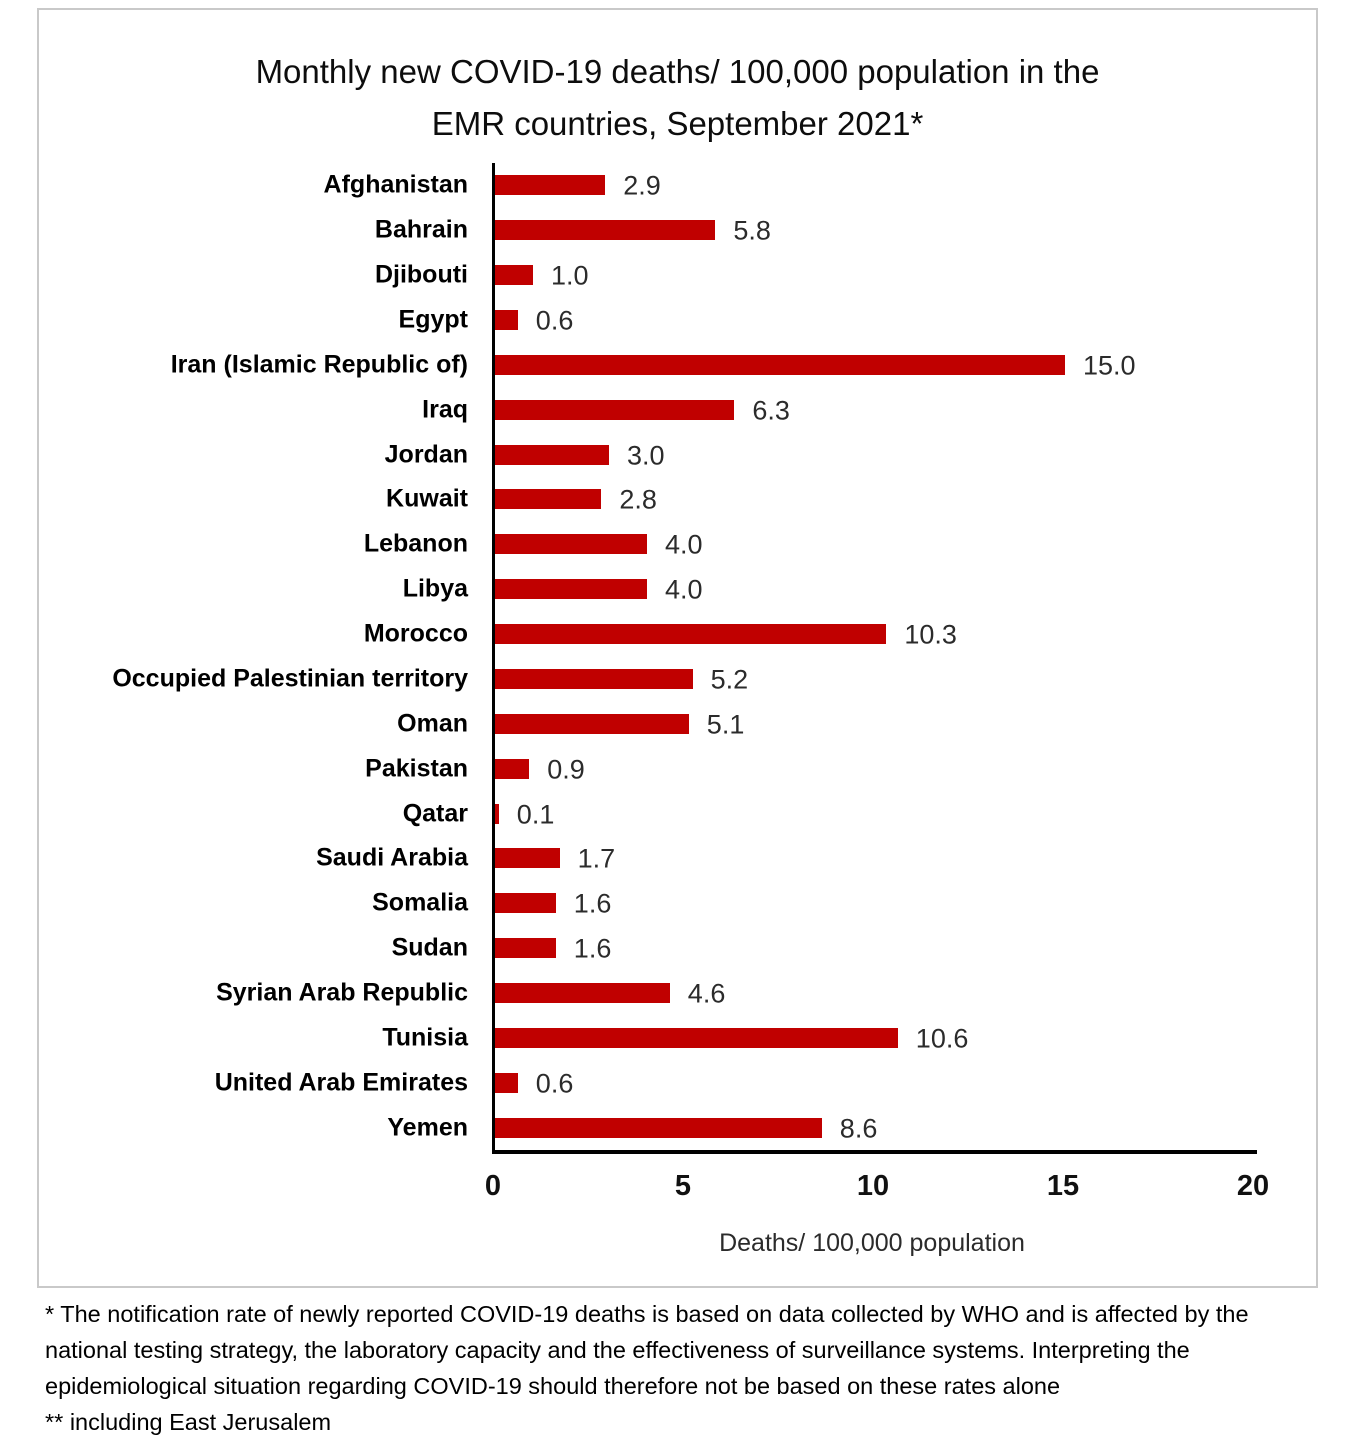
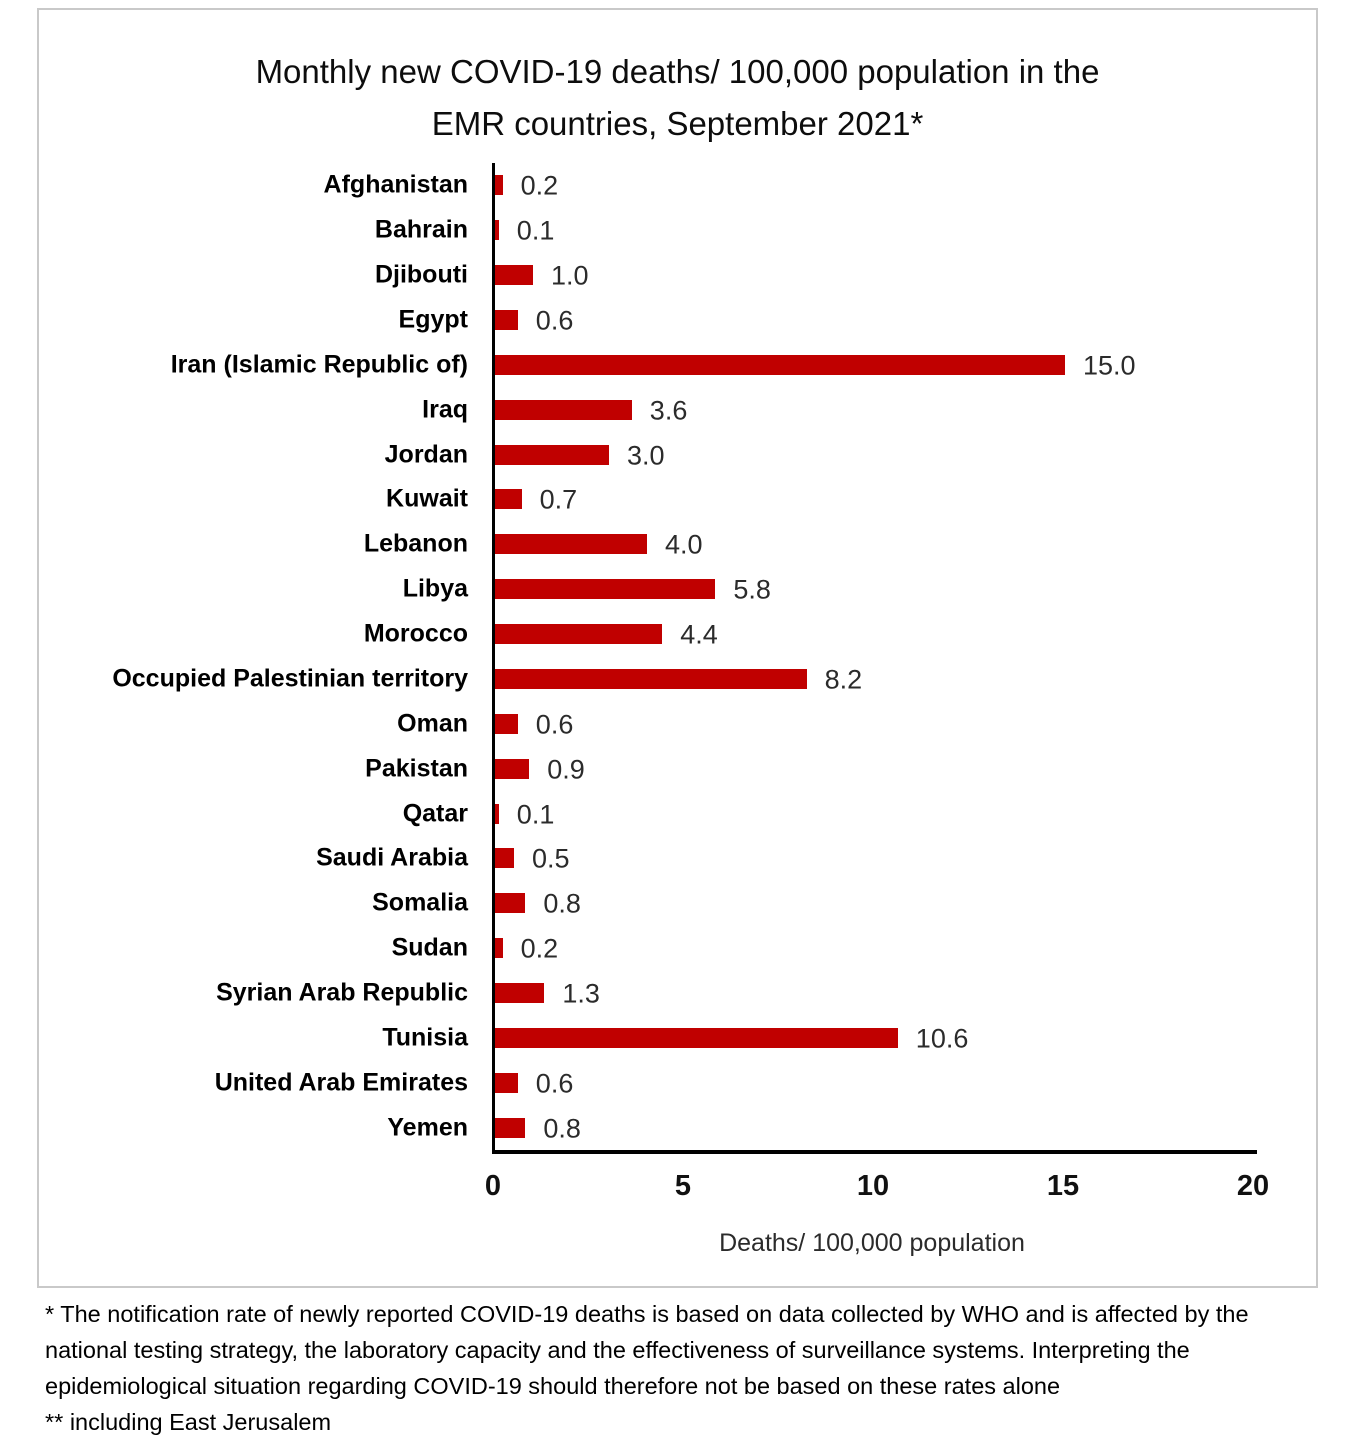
Afghanistan: 2.9 -> 0.2
Bahrain: 5.8 -> 0.1
Iraq: 6.3 -> 3.6
Kuwait: 2.8 -> 0.7
Libya: 4.0 -> 5.8
Morocco: 10.3 -> 4.4
Occupied Palestinian territory: 5.2 -> 8.2
Oman: 5.1 -> 0.6
Saudi Arabia: 1.7 -> 0.5
Somalia: 1.6 -> 0.8
Sudan: 1.6 -> 0.2
Syrian Arab Republic: 4.6 -> 1.3
Yemen: 8.6 -> 0.8
